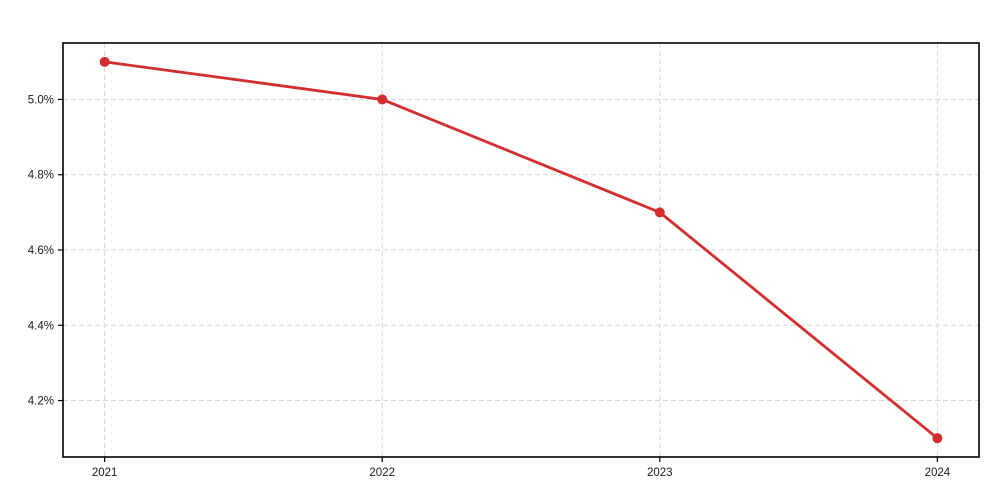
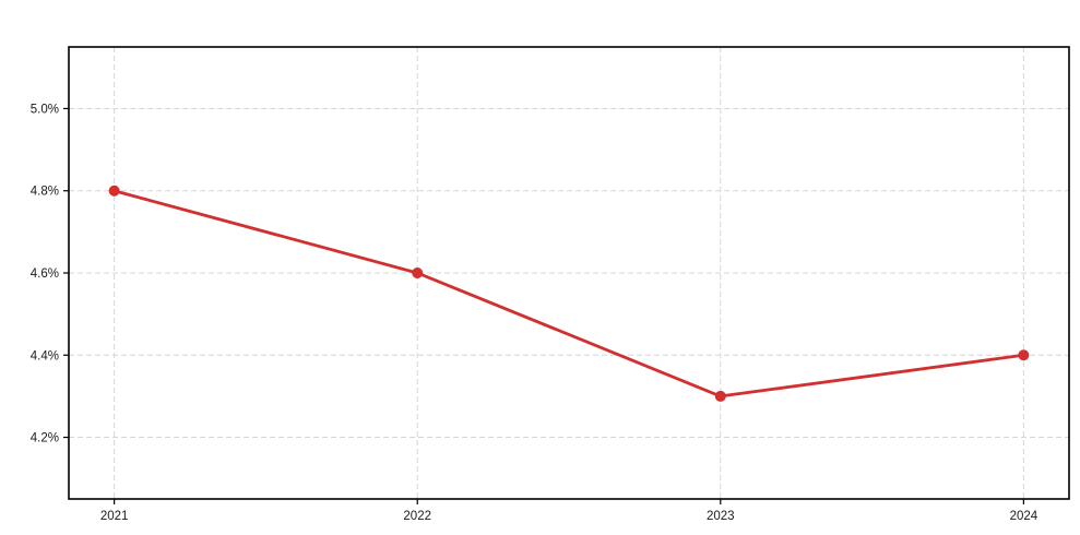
2021: 5.1% -> 4.8%
2022: 5.0% -> 4.6%
2023: 4.7% -> 4.3%
2024: 4.1% -> 4.4%
